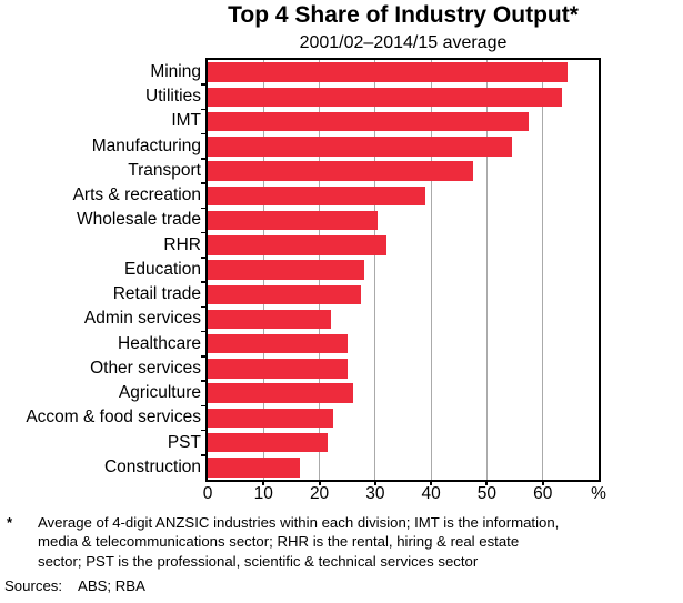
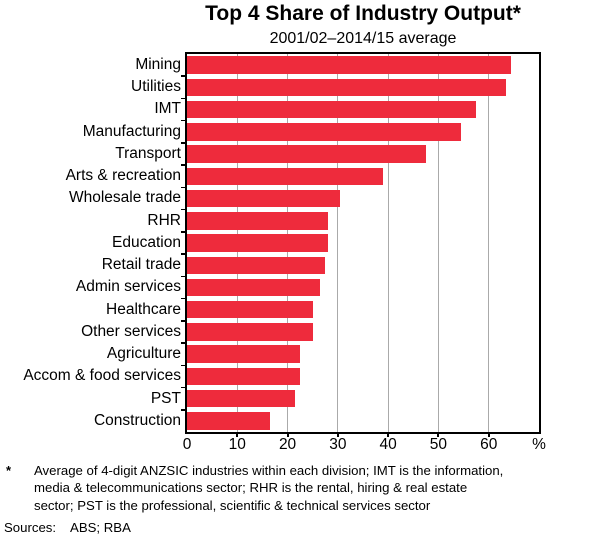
RHR: 32 -> 28
Admin services: 22 -> 26
Agriculture: 26 -> 22
